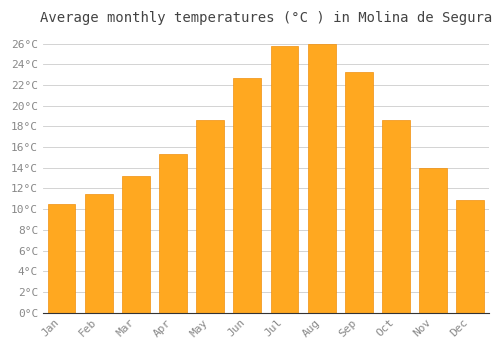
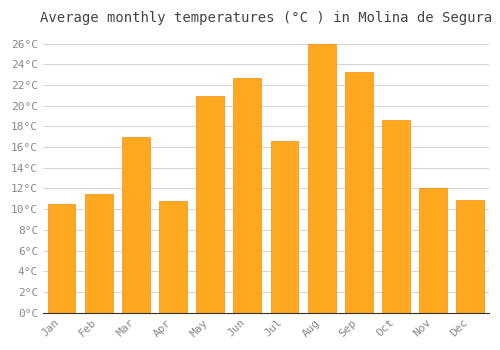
Mar: 13.2°C -> 17.0°C
Apr: 15.3°C -> 10.8°C
May: 18.6°C -> 20.9°C
Jul: 25.8°C -> 16.6°C
Nov: 14.0°C -> 12.0°C
